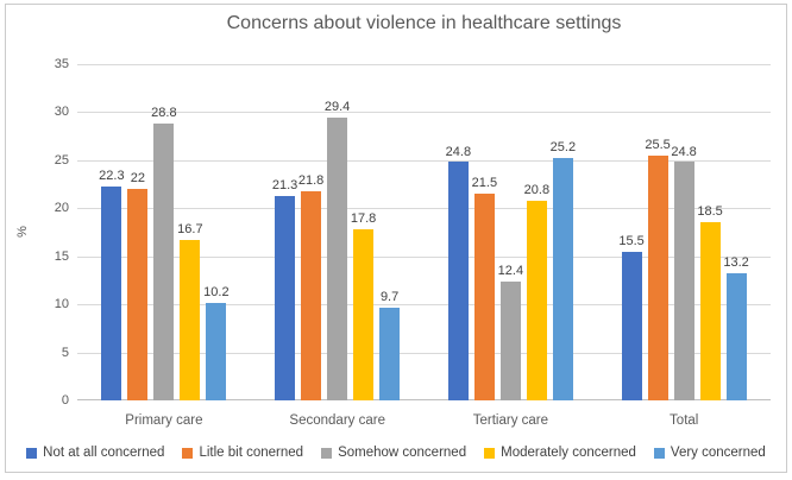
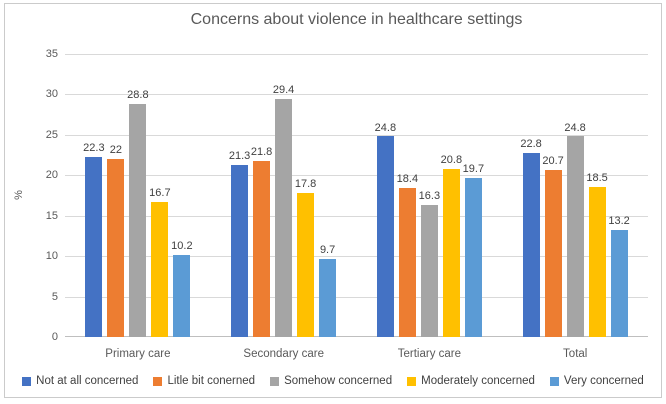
Litle bit conerned/Tertiary care: 21.5 -> 18.4
Somehow concerned/Tertiary care: 12.4 -> 16.3
Very concerned/Tertiary care: 25.2 -> 19.7
Not at all concerned/Total: 15.5 -> 22.8
Litle bit conerned/Total: 25.5 -> 20.7
